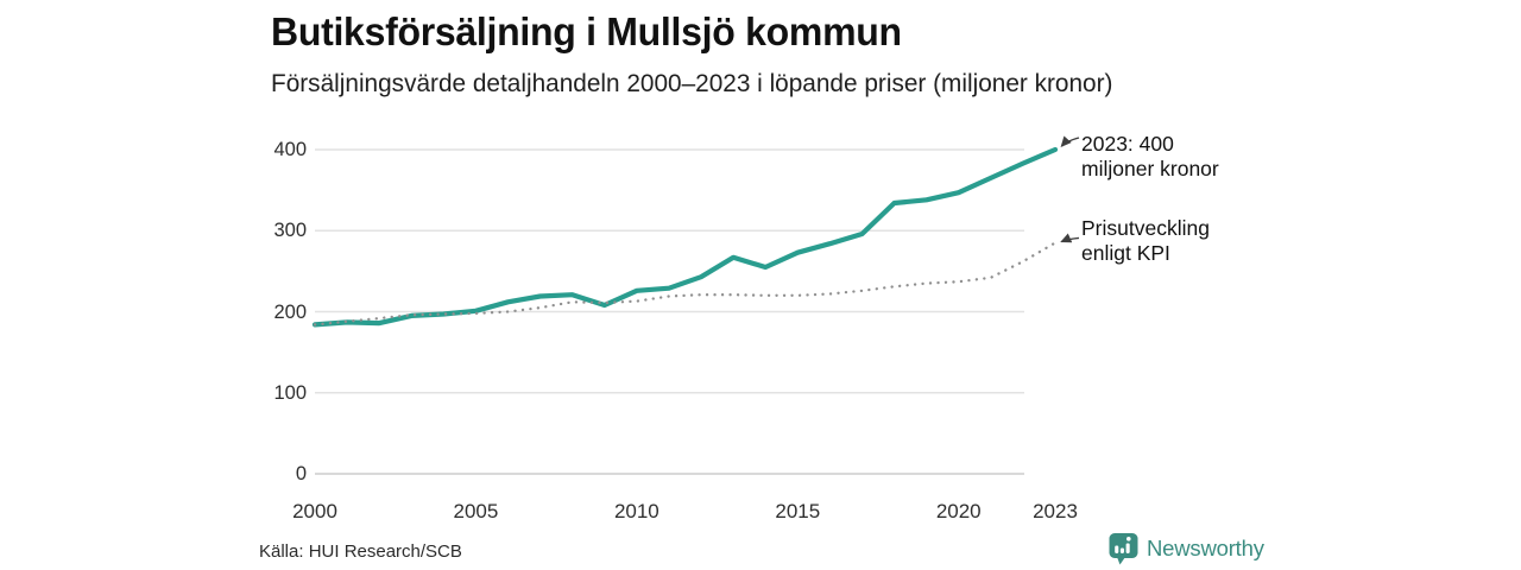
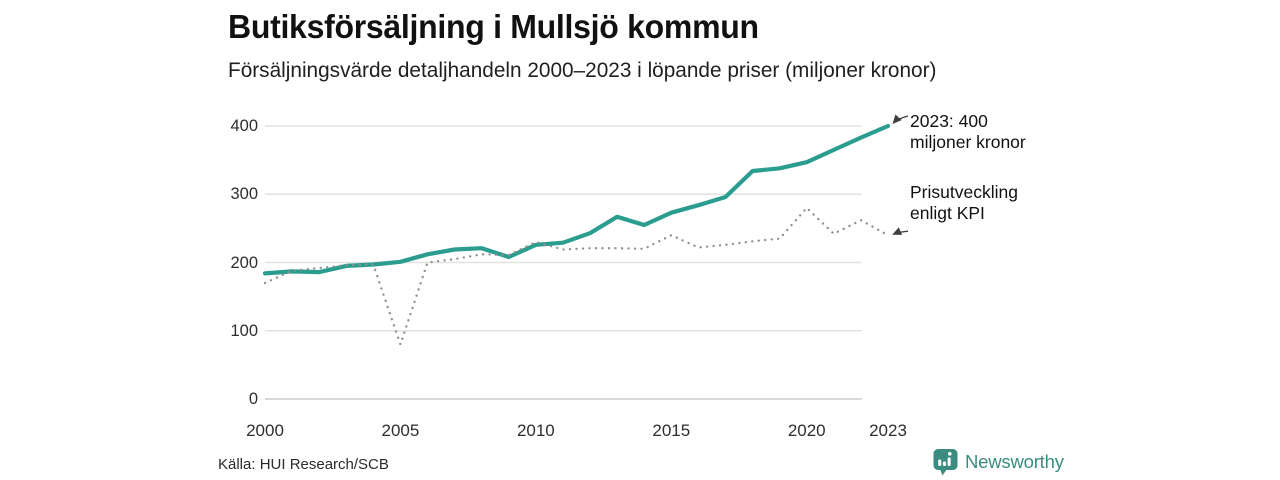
Prisutveckling enligt KPI/2000: 180 -> 170
Prisutveckling enligt KPI/2005: 200 -> 80
Prisutveckling enligt KPI/2010: 210 -> 230
Prisutveckling enligt KPI/2015: 220 -> 240
Prisutveckling enligt KPI/2020: 240 -> 280
Prisutveckling enligt KPI/2023: 280 -> 240
